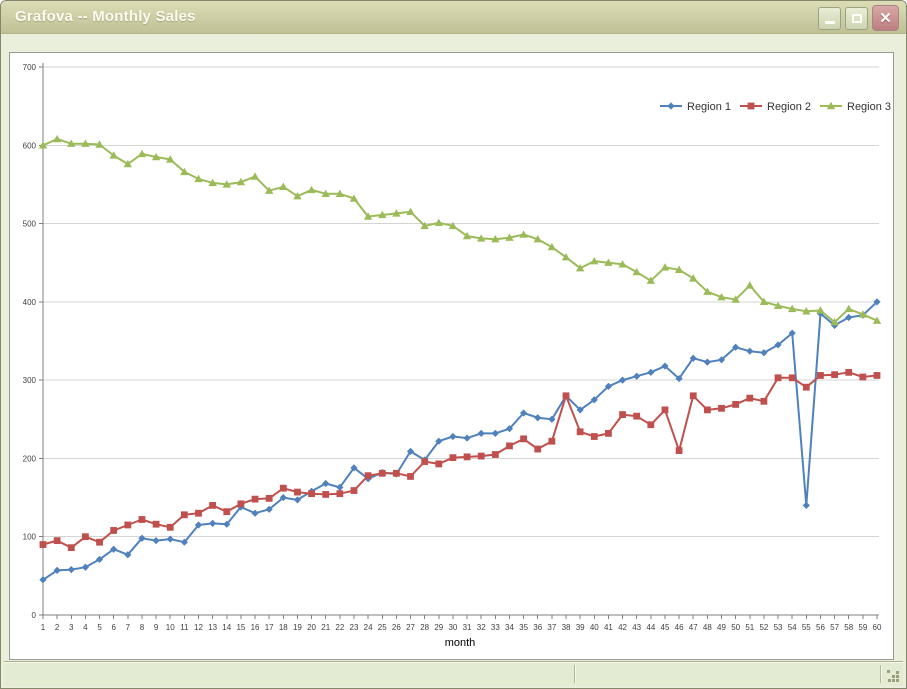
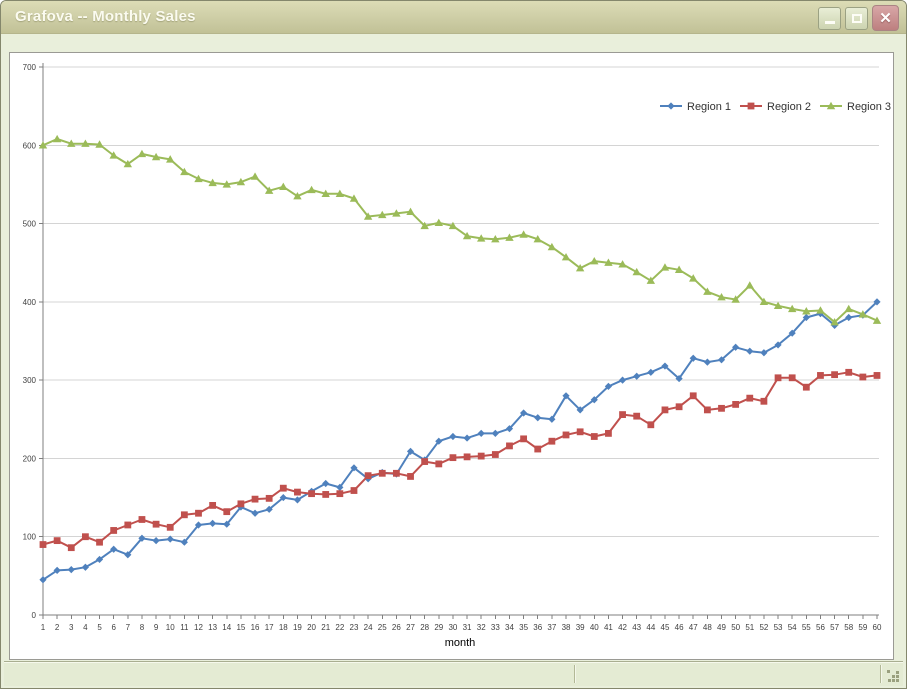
Region 2/38: 280 -> 230
Region 2/46: 210 -> 270
Region 1/55: 140 -> 380
